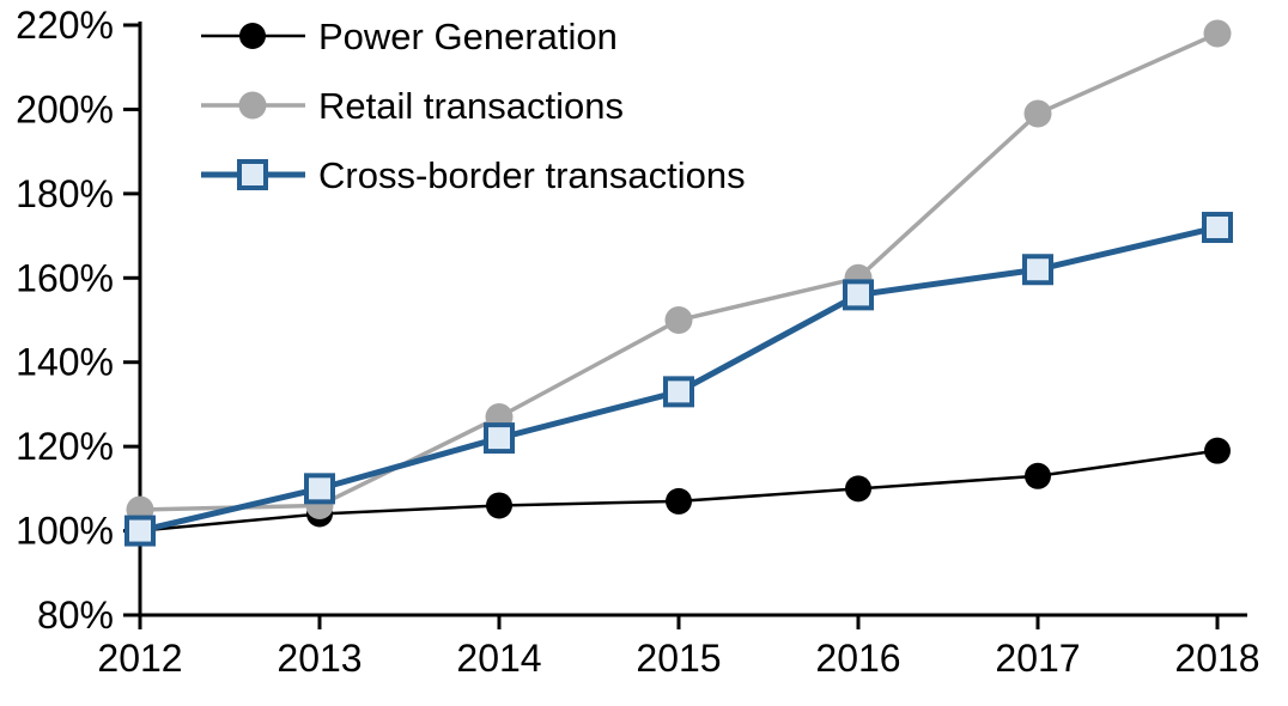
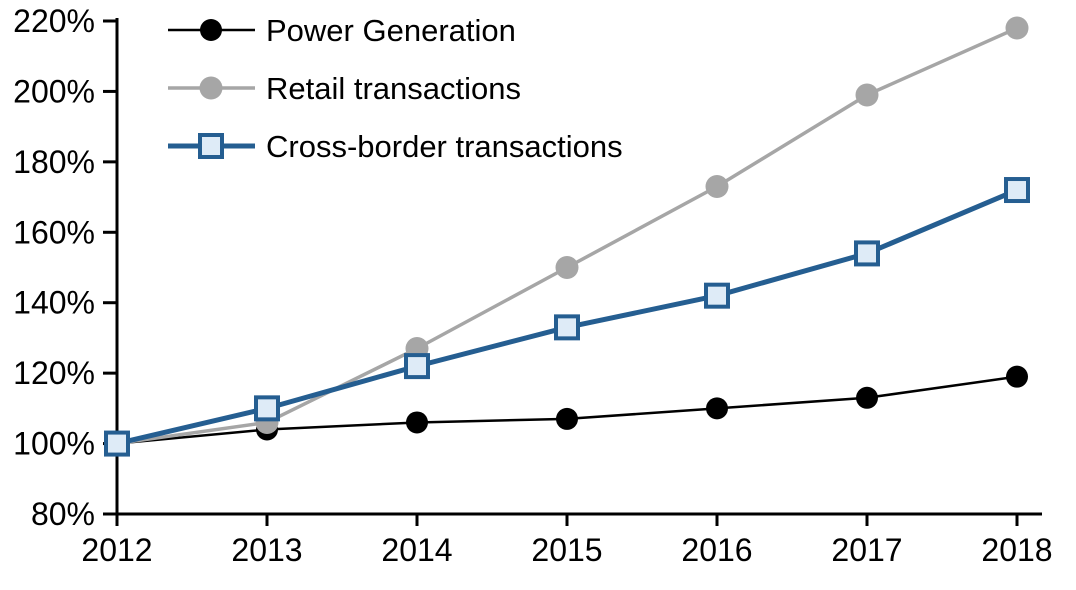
Retail transactions/2012: 105% -> 100%
Retail transactions/2016: 160% -> 173%
Cross-border transactions/2016: 156% -> 142%
Cross-border transactions/2017: 162% -> 154%
